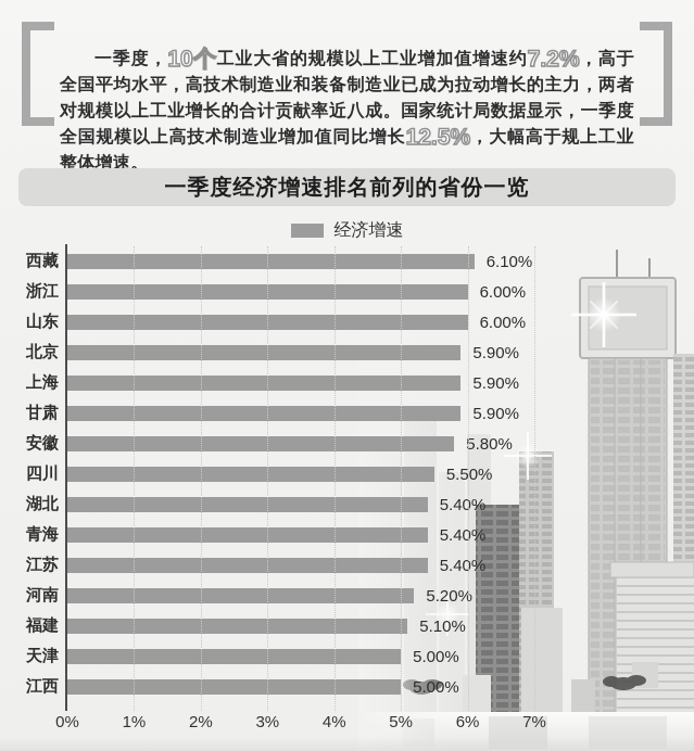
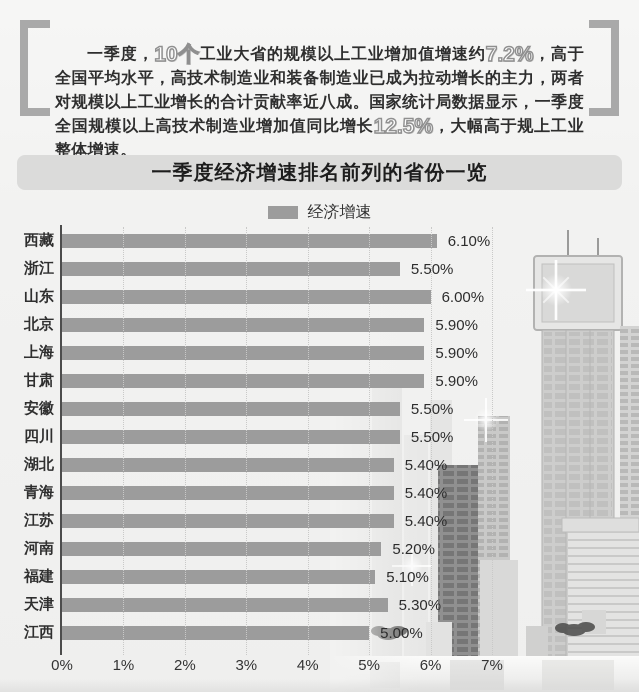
浙江: 6.00% -> 5.50%
安徽: 5.80% -> 5.50%
天津: 5.00% -> 5.30%
